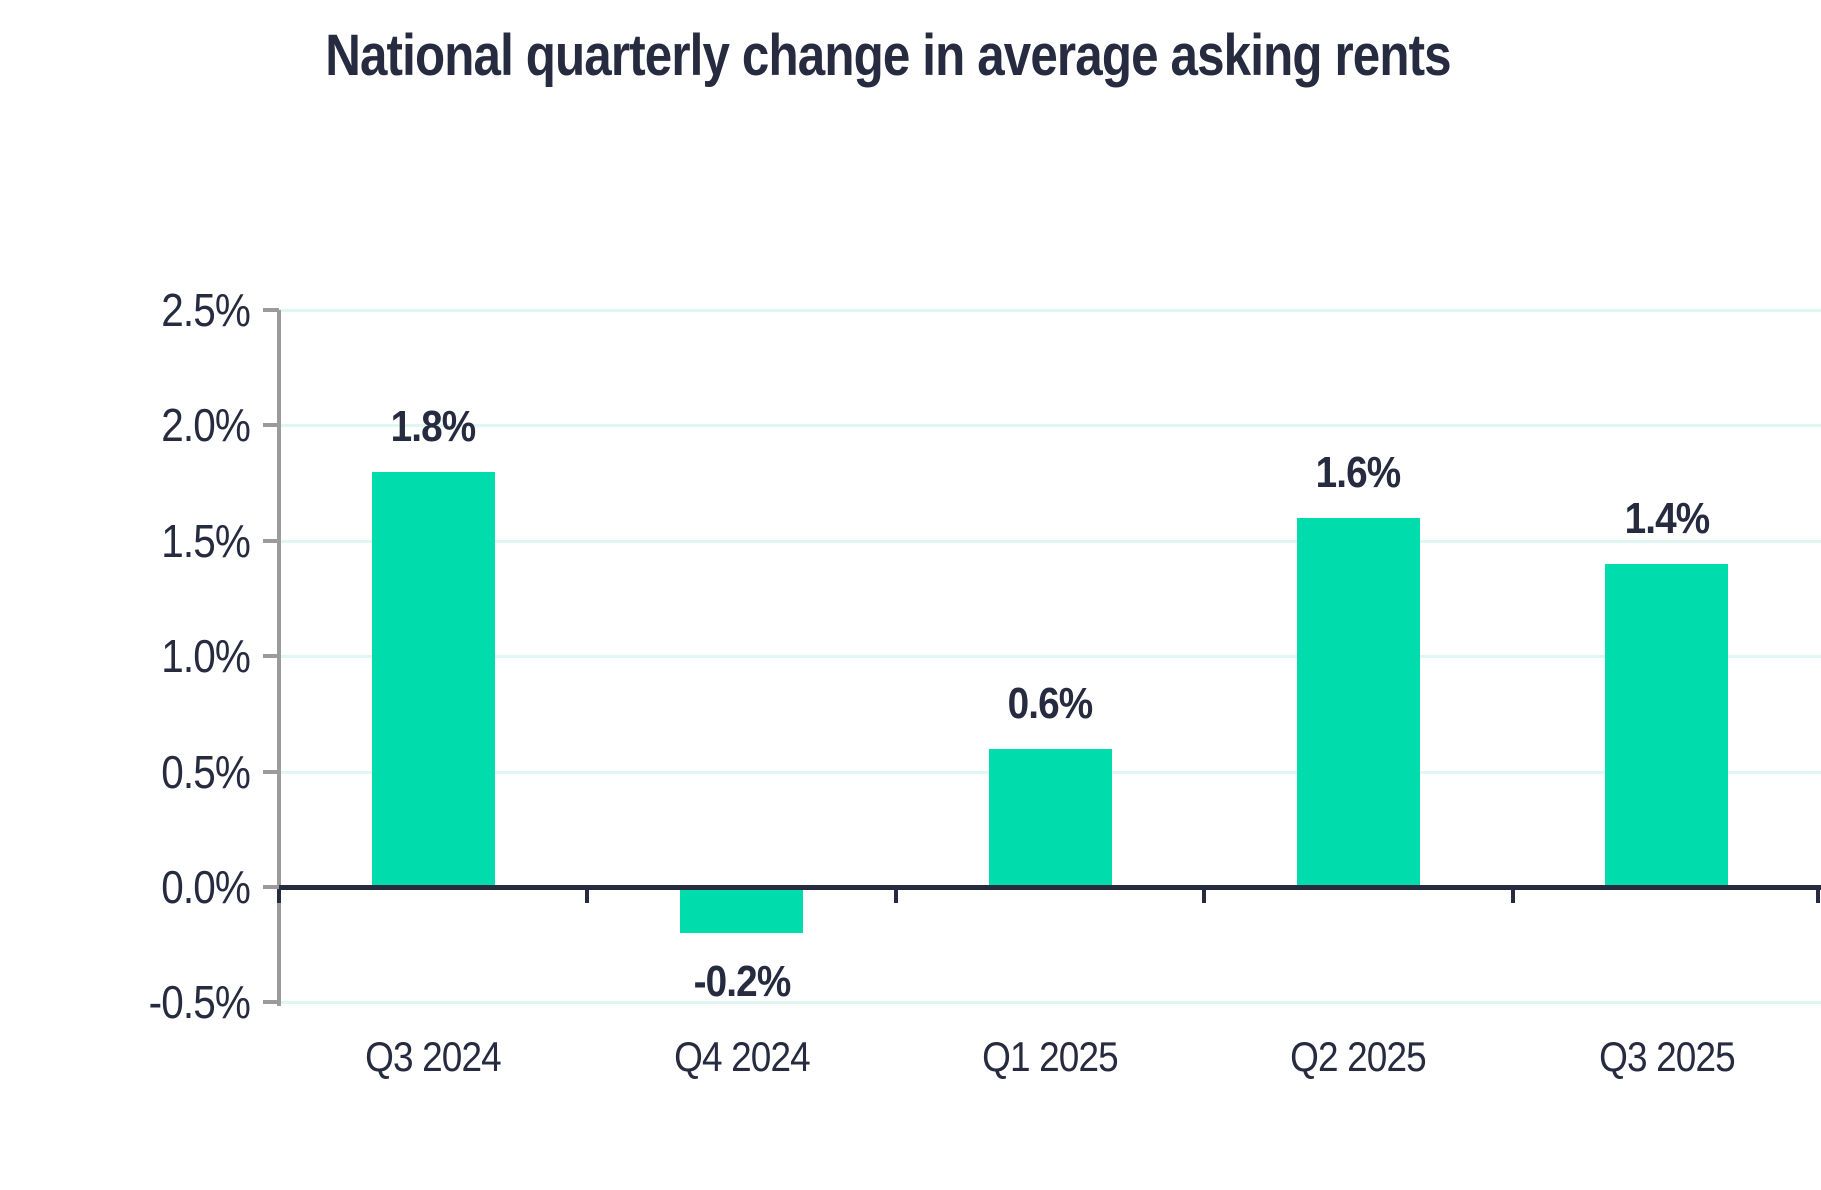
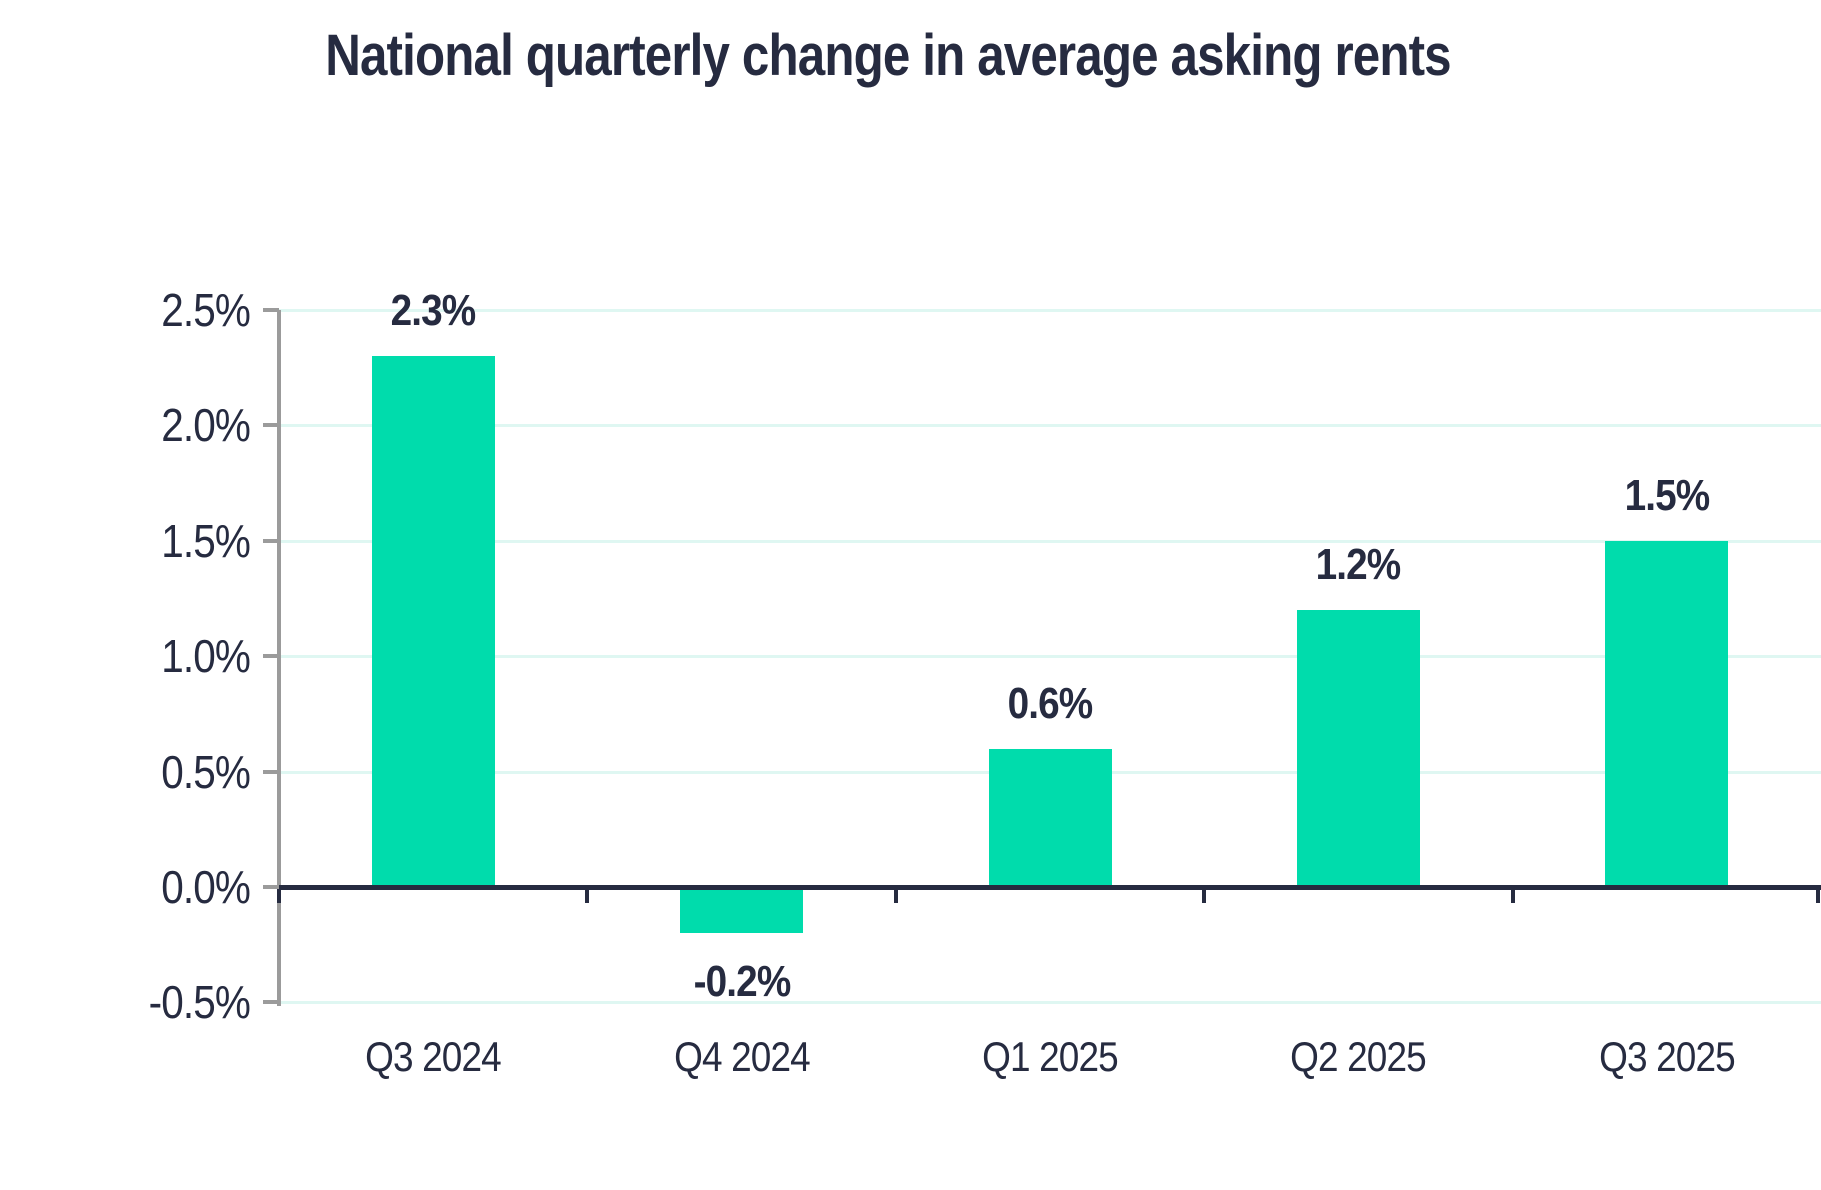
Q3 2024: 1.8% -> 2.3%
Q2 2025: 1.6% -> 1.2%
Q3 2025: 1.4% -> 1.5%
